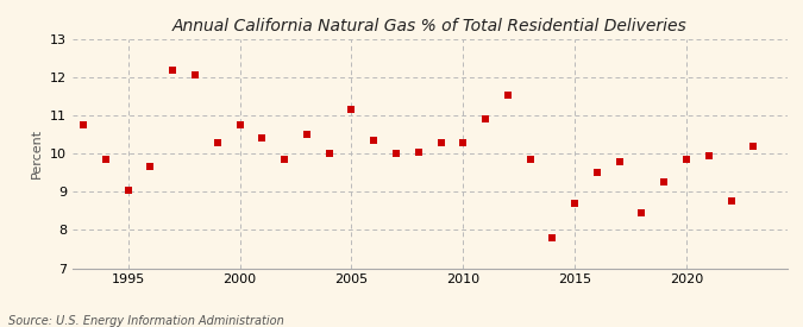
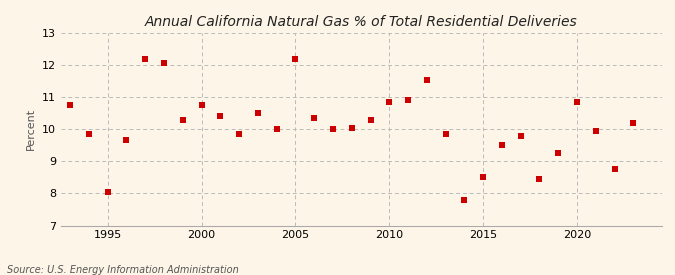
1995: 9.05 -> 8.05
2005: 11.15 -> 12.20
2010: 10.30 -> 10.85
2015: 8.70 -> 8.50
2020: 9.85 -> 10.85
